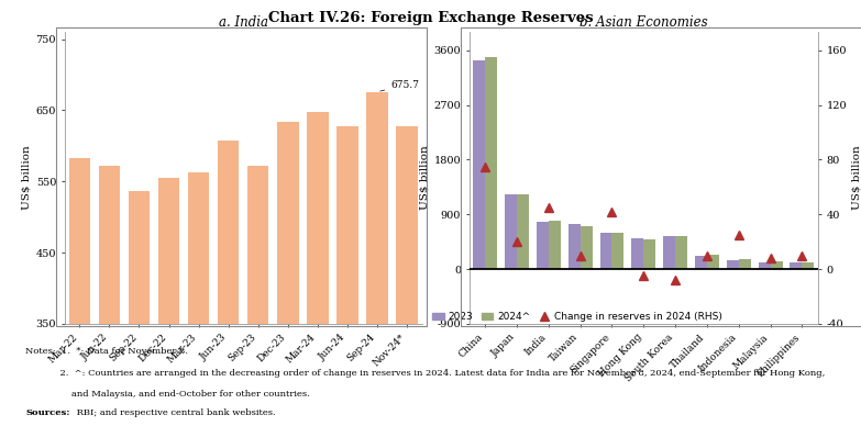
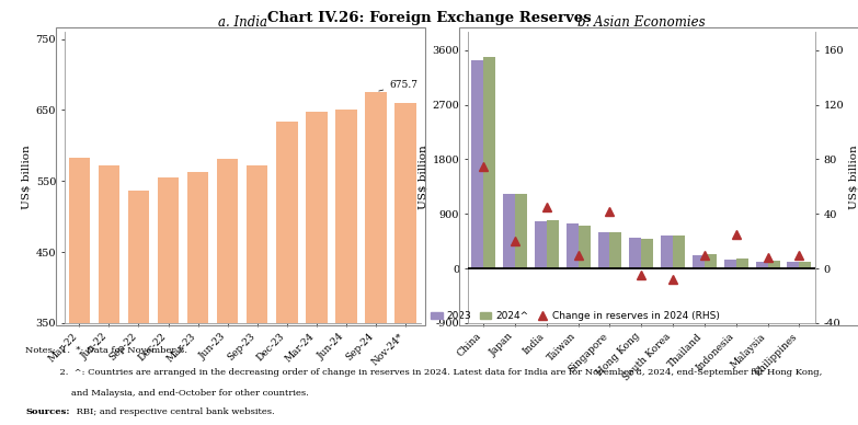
a. India/Jun-23: 608 -> 581
a. India/Jun-24: 628 -> 651
a. India/Nov-24*: 628 -> 660
